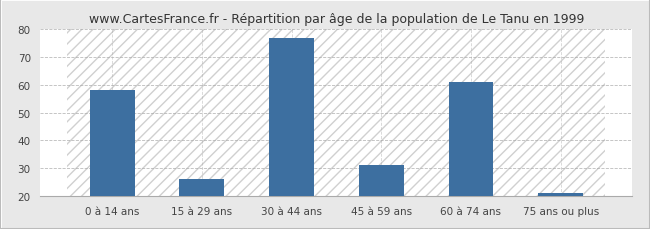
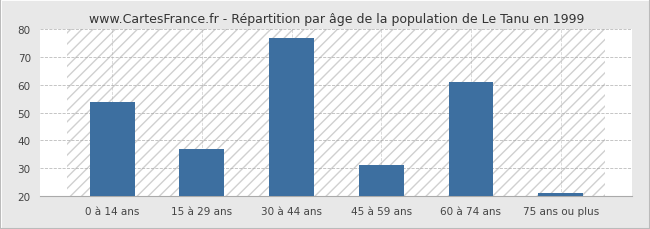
0 à 14 ans: 58 -> 54
15 à 29 ans: 26 -> 37
